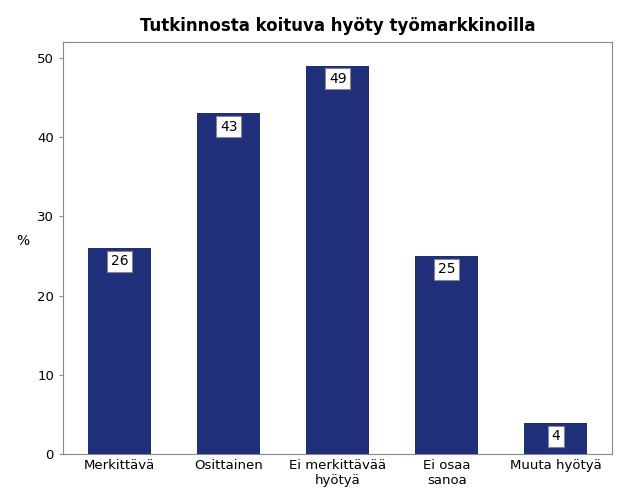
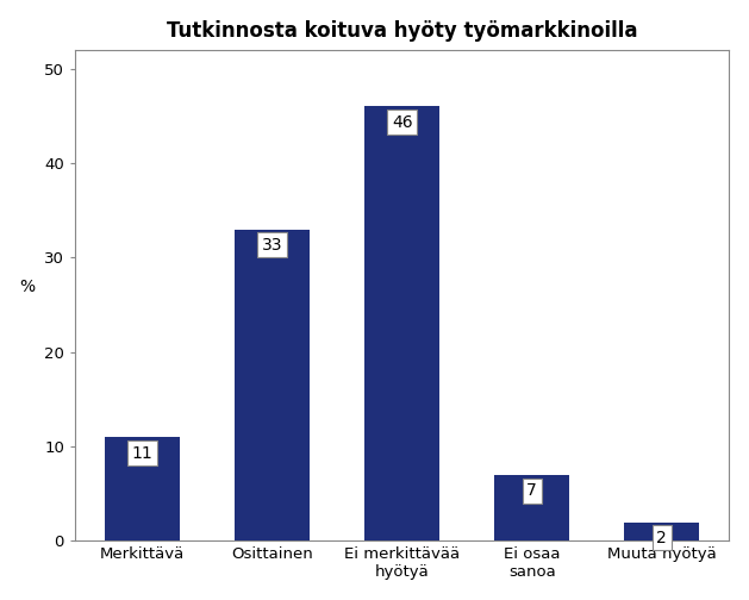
Merkittävä: 26 -> 11
Osittainen: 43 -> 33
Ei merkittävää hyötyä: 49 -> 46
Ei osaa sanoa: 25 -> 7
Muuta hyötyä: 4 -> 2
